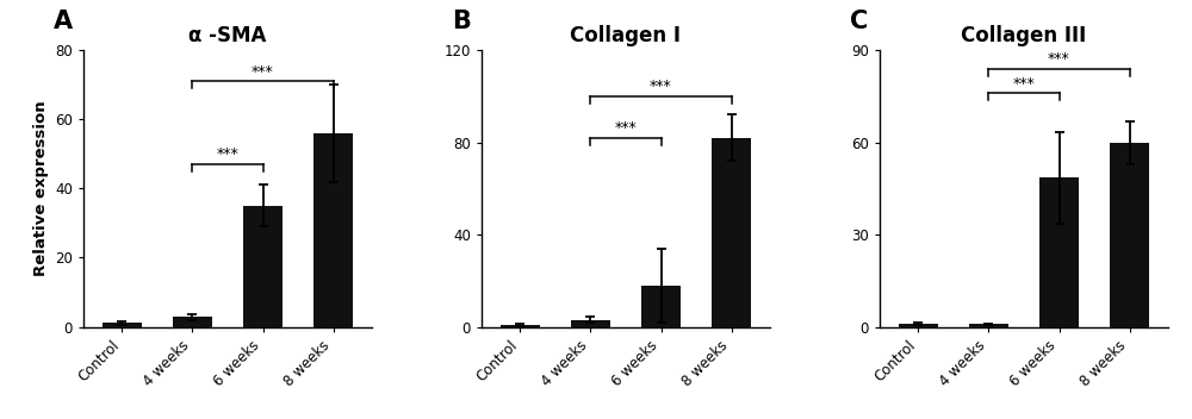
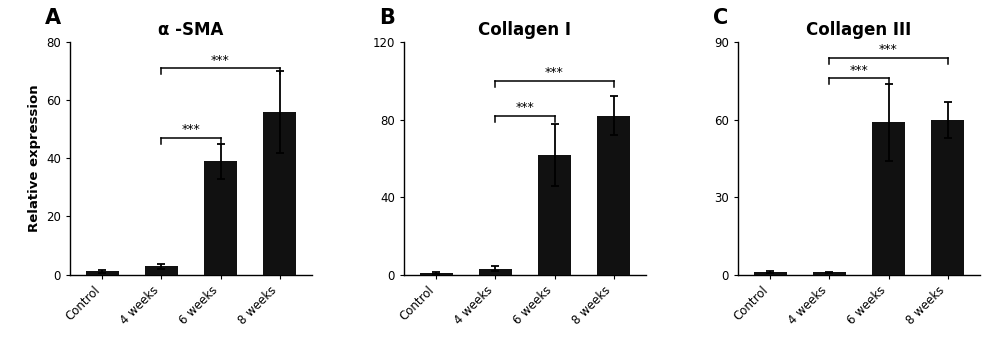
α -SMA/6 weeks: 35.0 -> 39.0
Collagen I/6 weeks: 18 -> 62
Collagen III/6 weeks: 48.5 -> 59.0
